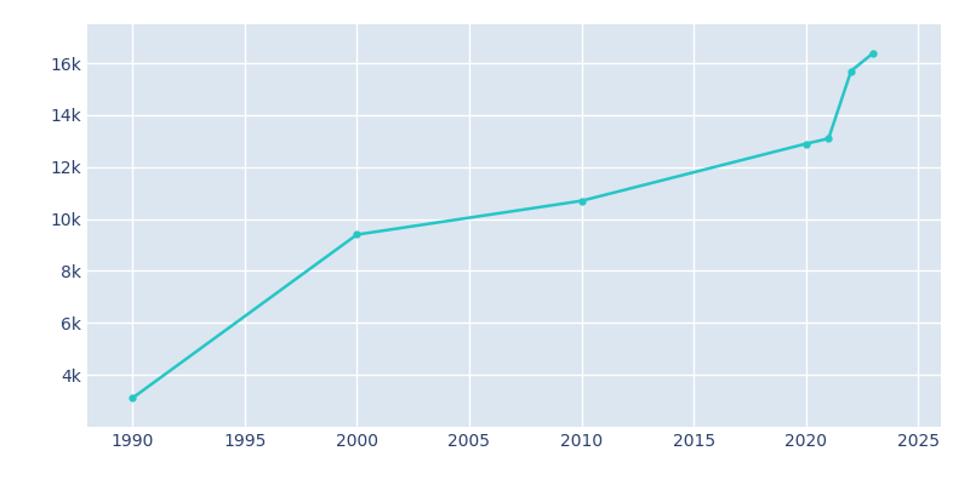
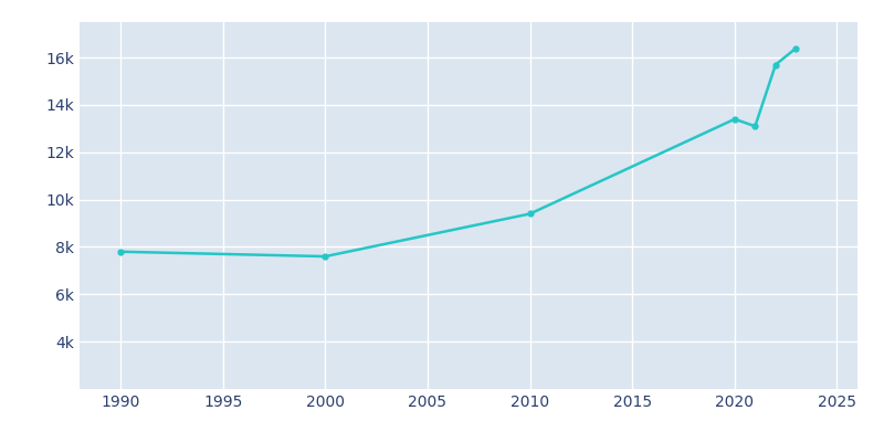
1990: 3.1k -> 7.8k
2000: 9.4k -> 7.6k
2010: 10.7k -> 9.4k
2020: 12.9k -> 13.4k
